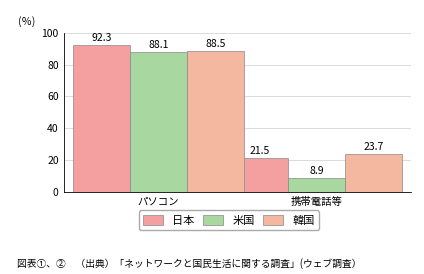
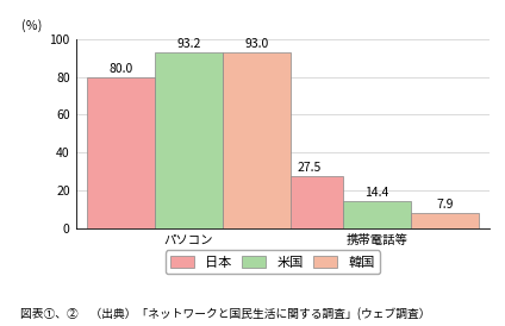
日本/パソコン: 92.3 -> 80.0
米国/パソコン: 88.1 -> 93.2
韓国/パソコン: 88.5 -> 93.0
日本/携帯電話等: 21.5 -> 27.5
米国/携帯電話等: 8.9 -> 14.4
韓国/携帯電話等: 23.7 -> 7.9
